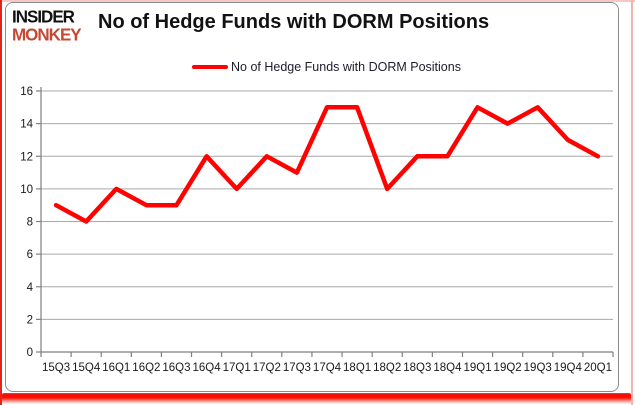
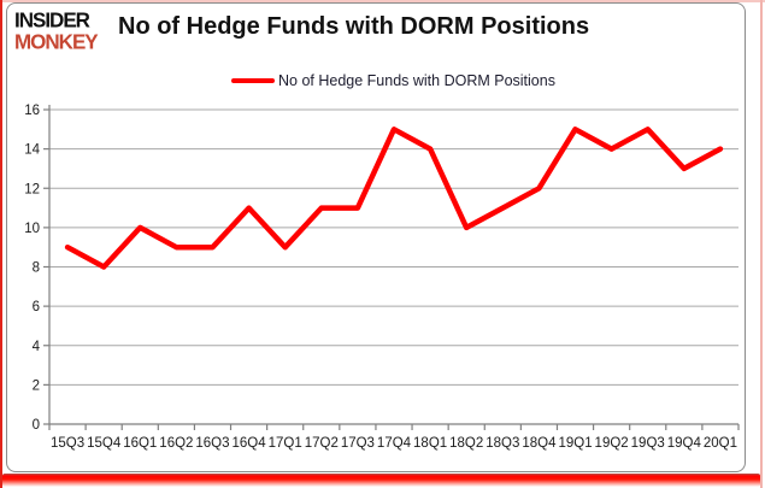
16Q4: 12 -> 11
17Q1: 10 -> 9
17Q2: 12 -> 11
18Q1: 15 -> 14
18Q3: 12 -> 11
20Q1: 12 -> 14
